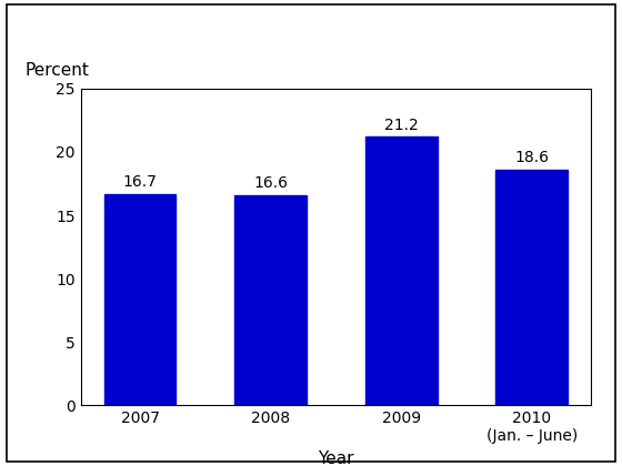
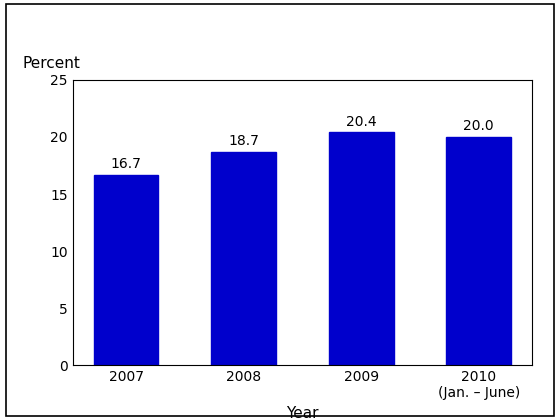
2008: 16.6 -> 18.7
2009: 21.2 -> 20.4
2010 (Jan. – June): 18.6 -> 20.0
